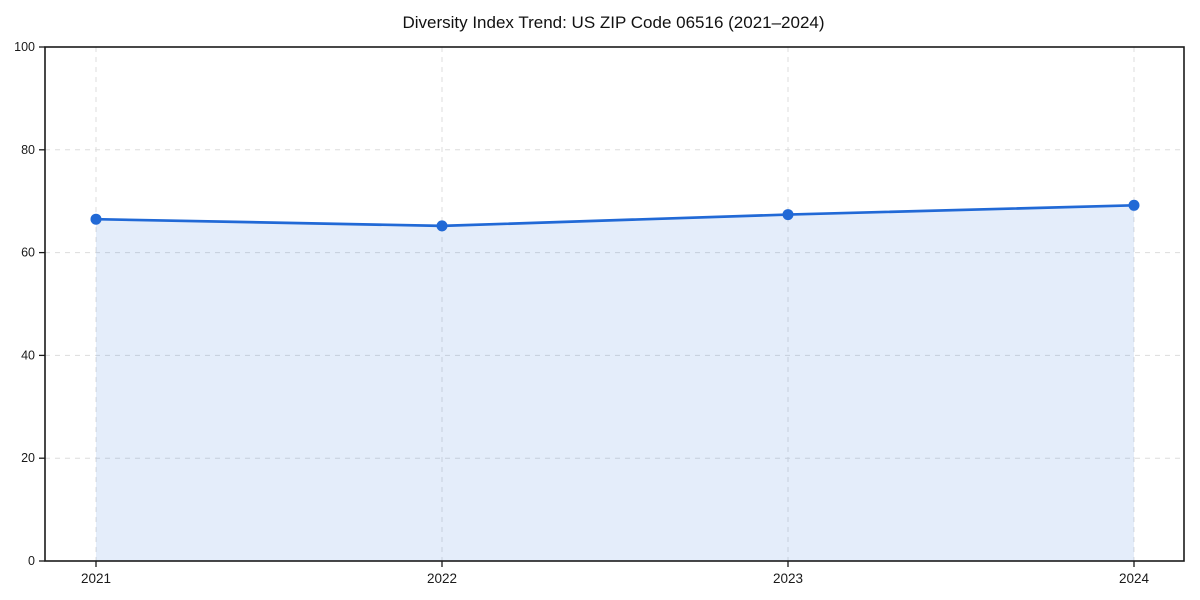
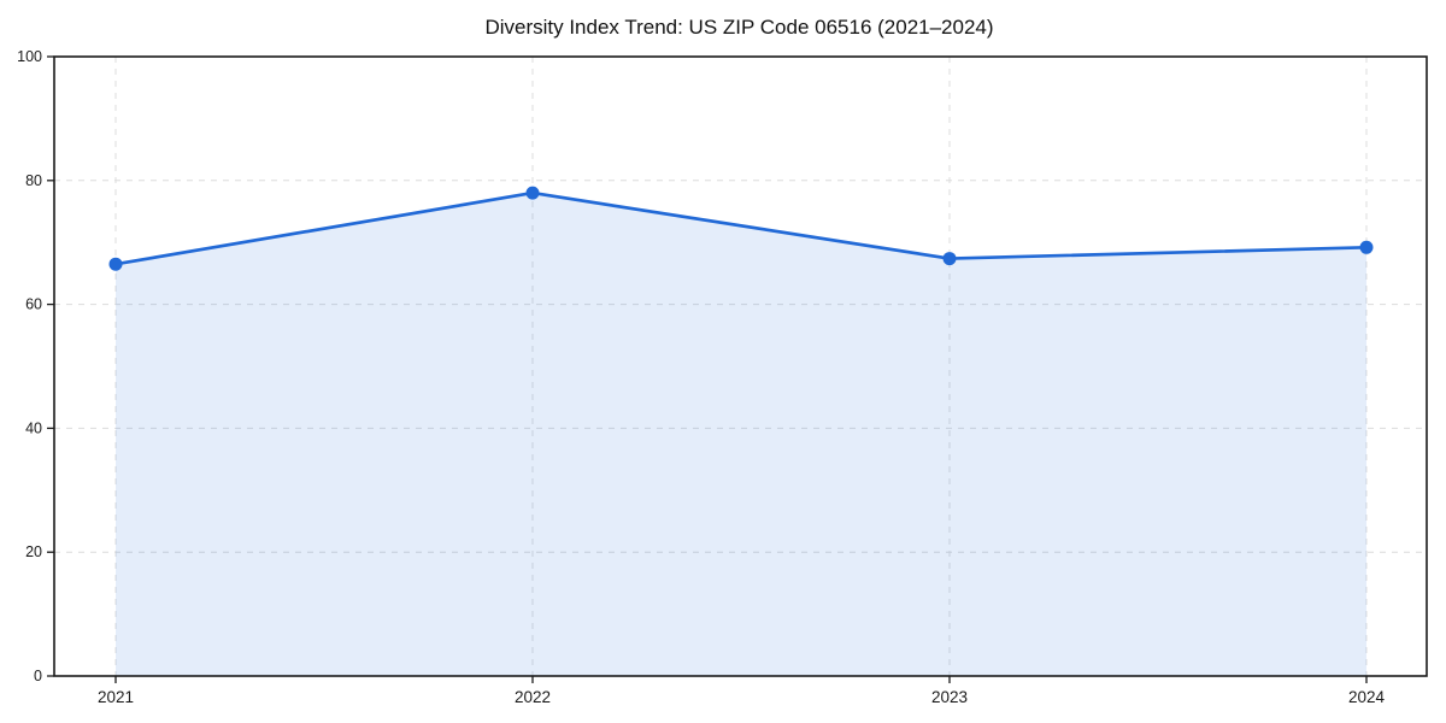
2022: 65 -> 78
